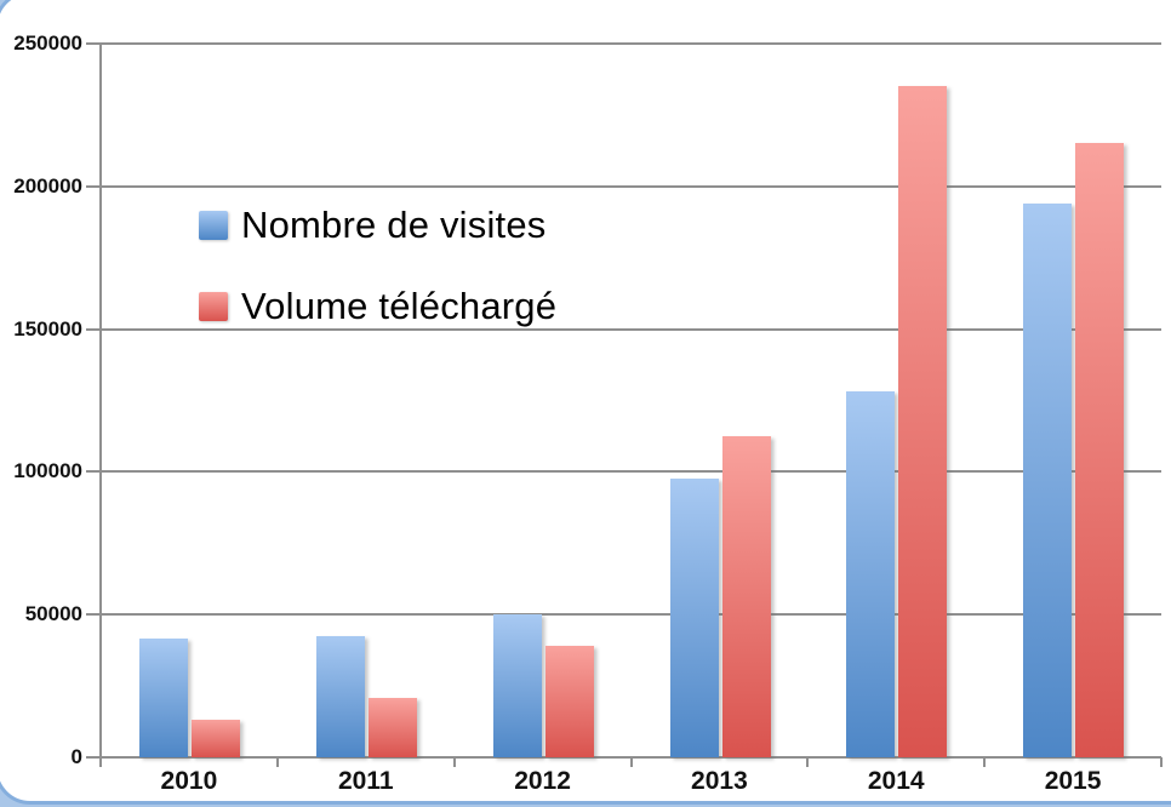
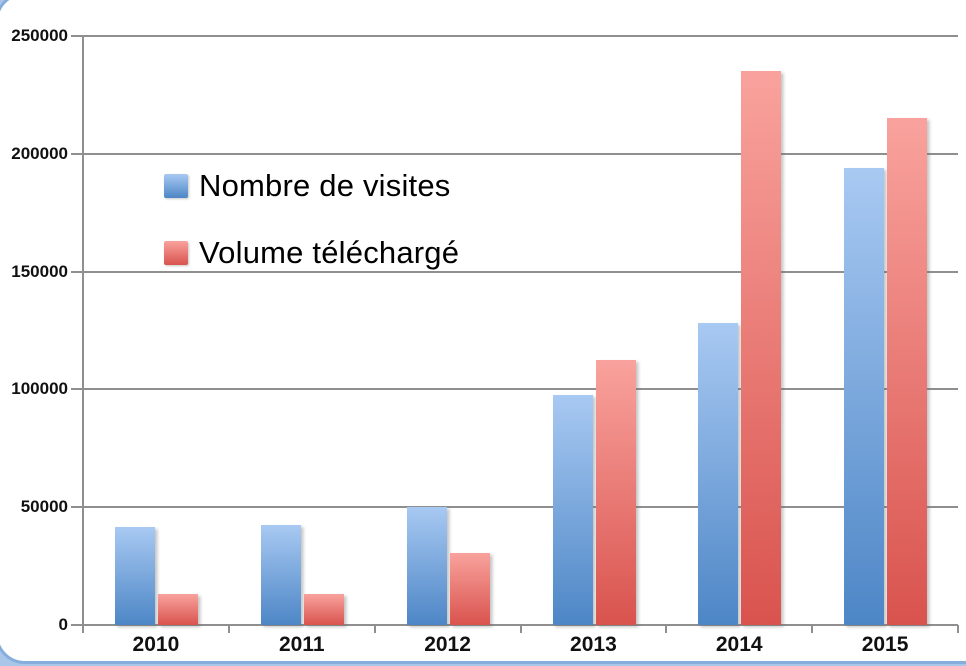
Volume téléchargé/2011: 21000 -> 13000
Volume téléchargé/2012: 39000 -> 30000
